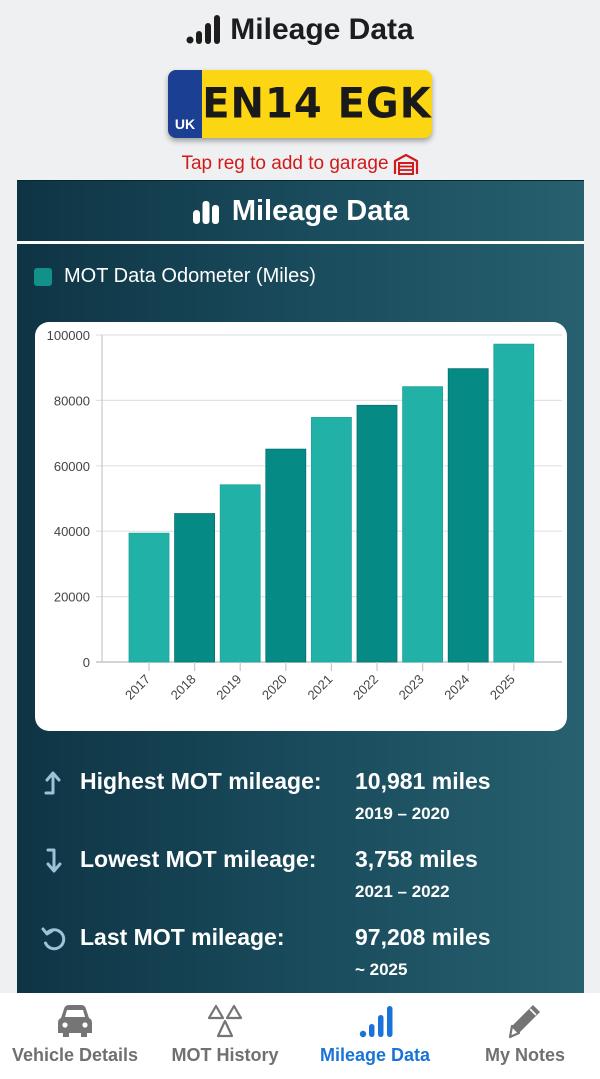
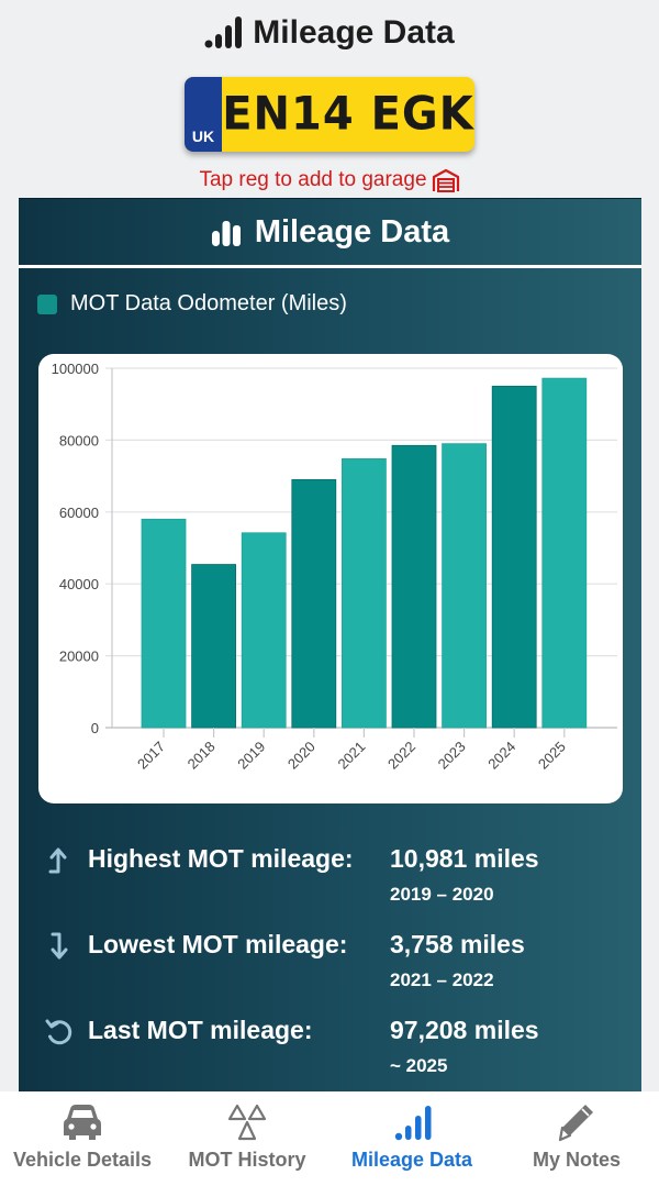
2017: 39000 -> 58000
2020: 65000 -> 69000
2023: 84000 -> 79000
2024: 90000 -> 95000
